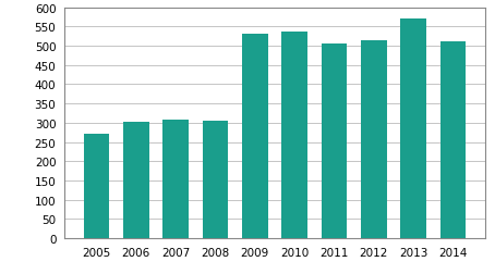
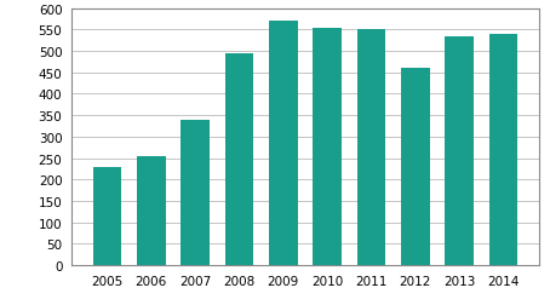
2005: 270 -> 230
2006: 302 -> 255
2007: 307 -> 340
2008: 305 -> 495
2009: 530 -> 570
2010: 537 -> 555
2011: 505 -> 550
2012: 515 -> 460
2013: 570 -> 535
2014: 512 -> 540
